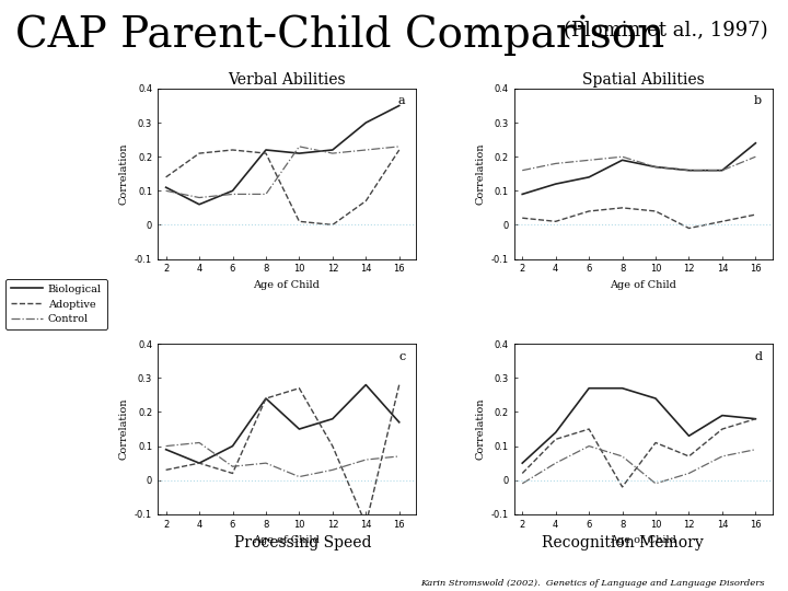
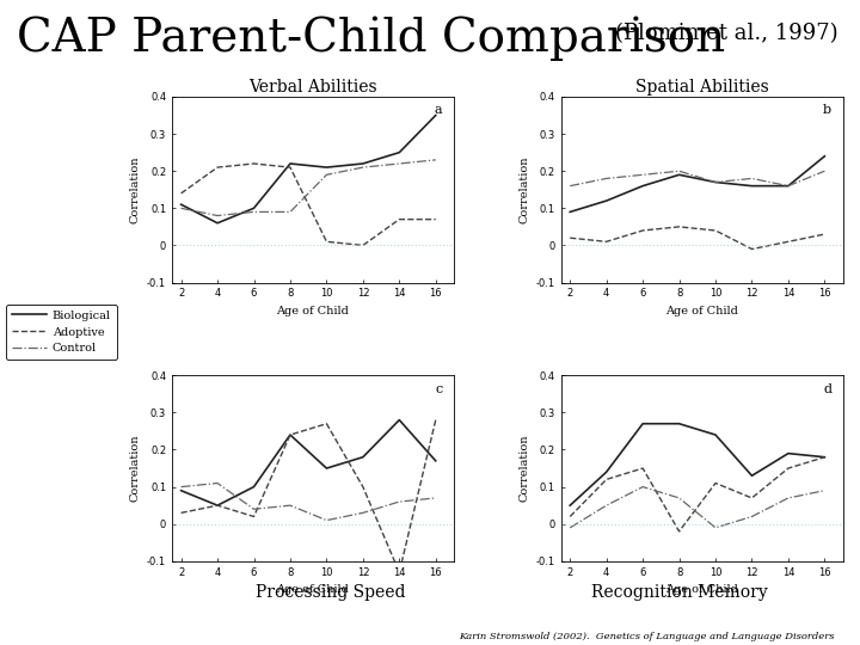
Verbal Abilities/Control/10: 0.23 -> 0.19
Verbal Abilities/Biological/14: 0.30 -> 0.25
Verbal Abilities/Adoptive/16: 0.22 -> 0.07
Spatial Abilities/Biological/6: 0.14 -> 0.16
Spatial Abilities/Control/12: 0.16 -> 0.18
